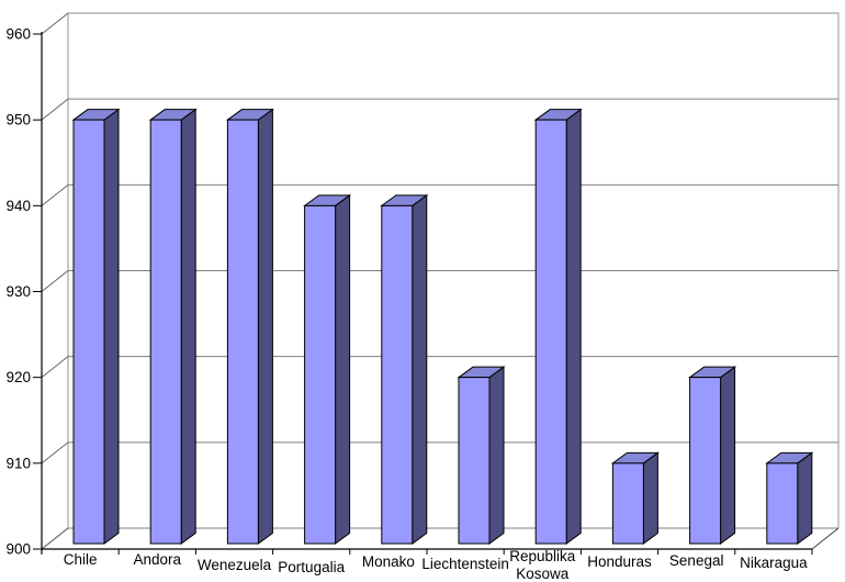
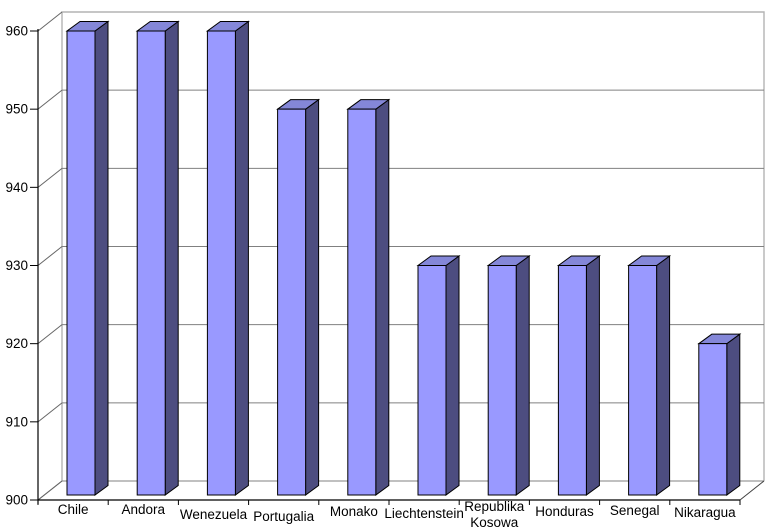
Chile: 950 -> 960
Andora: 950 -> 960
Wenezuela: 950 -> 960
Portugalia: 940 -> 950
Monako: 940 -> 950
Liechtenstein: 920 -> 930
Republika Kosowa: 950 -> 930
Honduras: 910 -> 930
Senegal: 920 -> 930
Nikaragua: 910 -> 920
